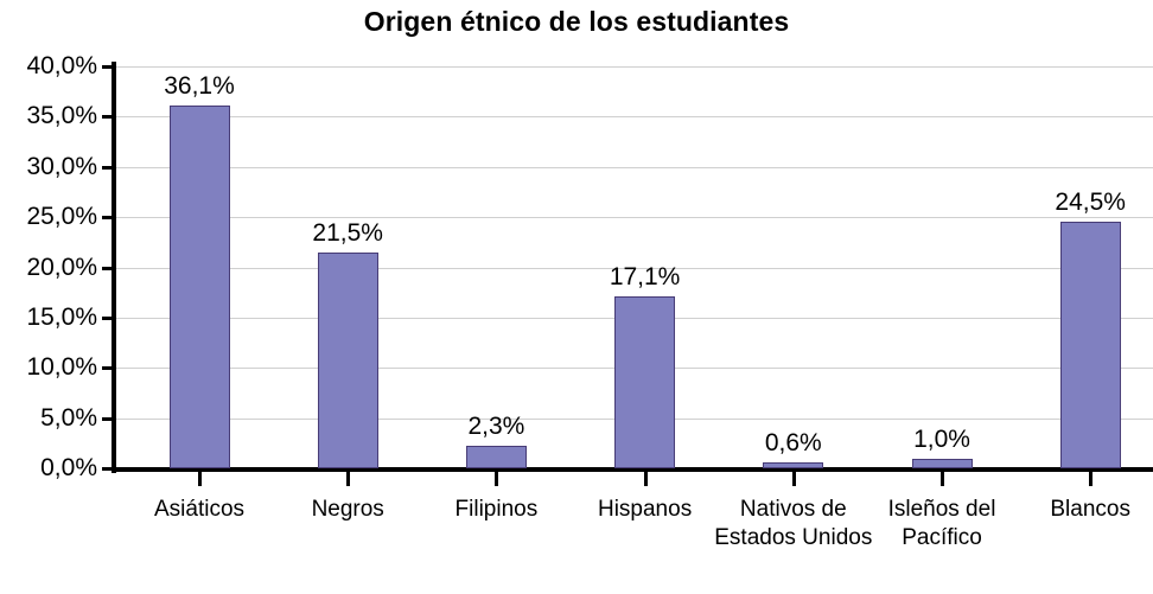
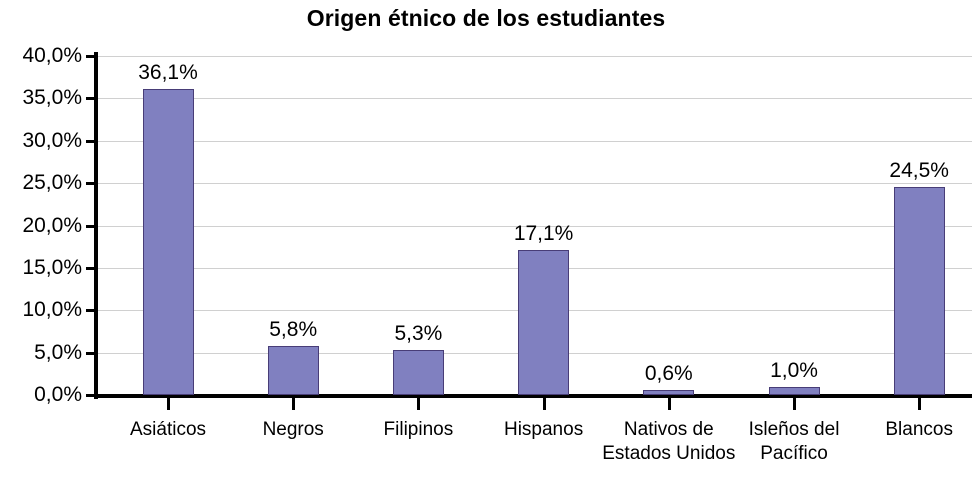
Negros: 21,5% -> 5,8%
Filipinos: 2,3% -> 5,3%
